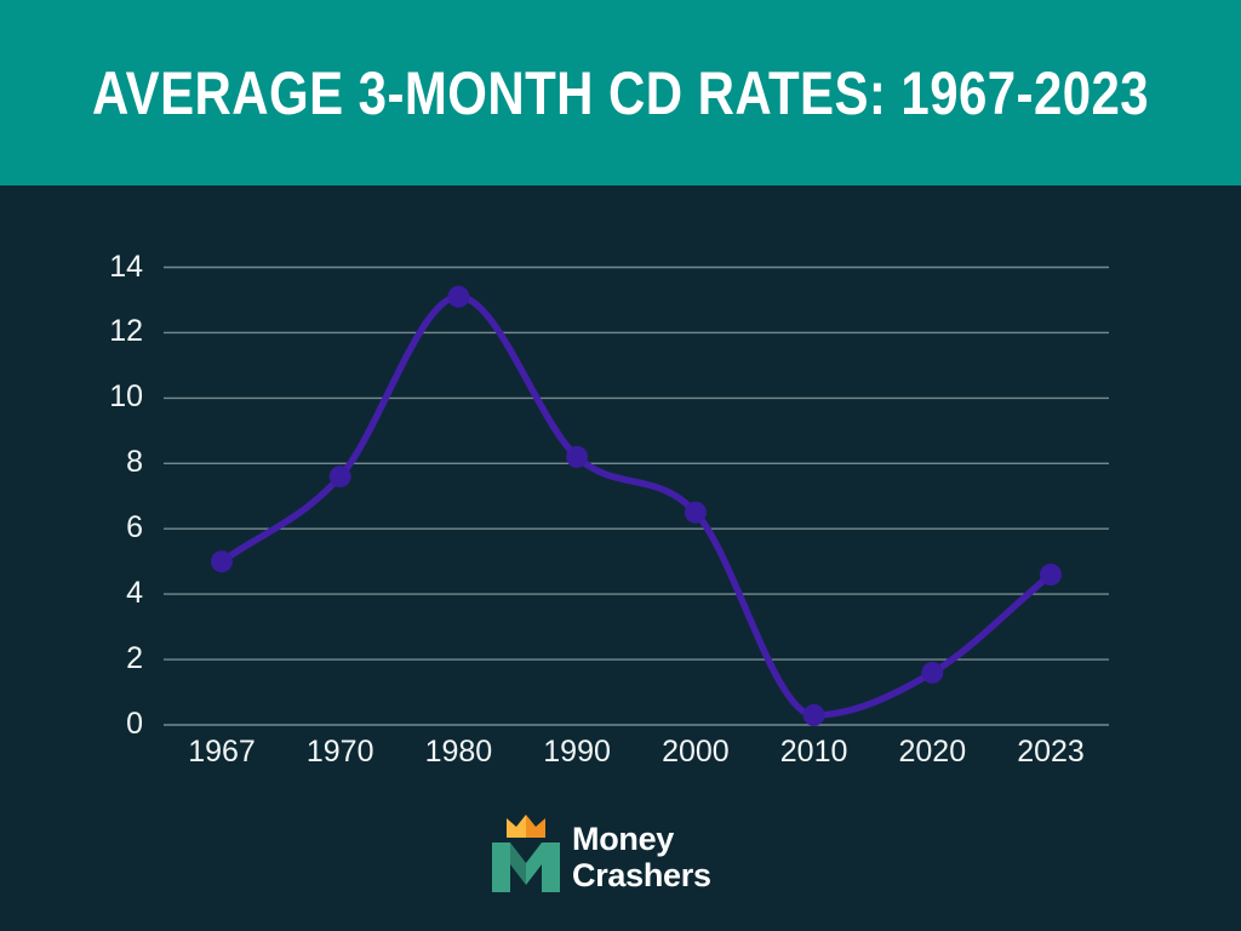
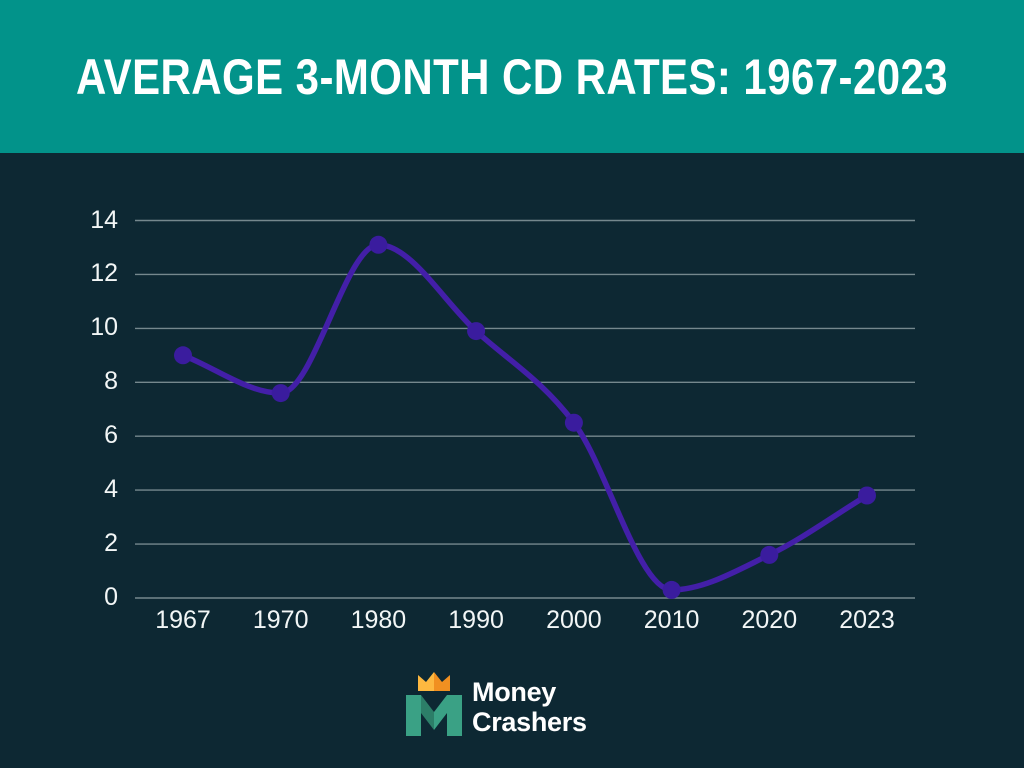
1967: 5.0 -> 9.0
1990: 8.2 -> 9.9
2023: 4.6 -> 3.8
